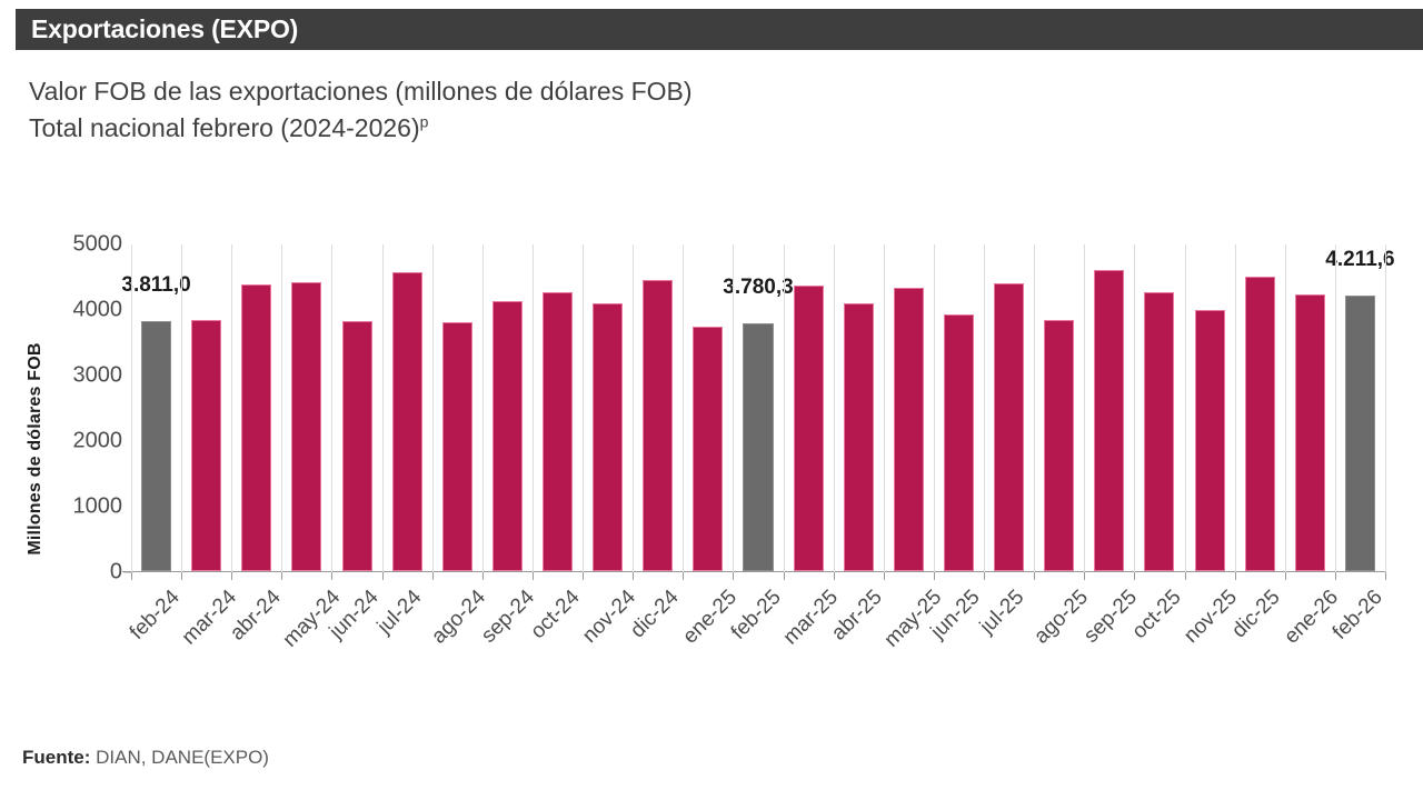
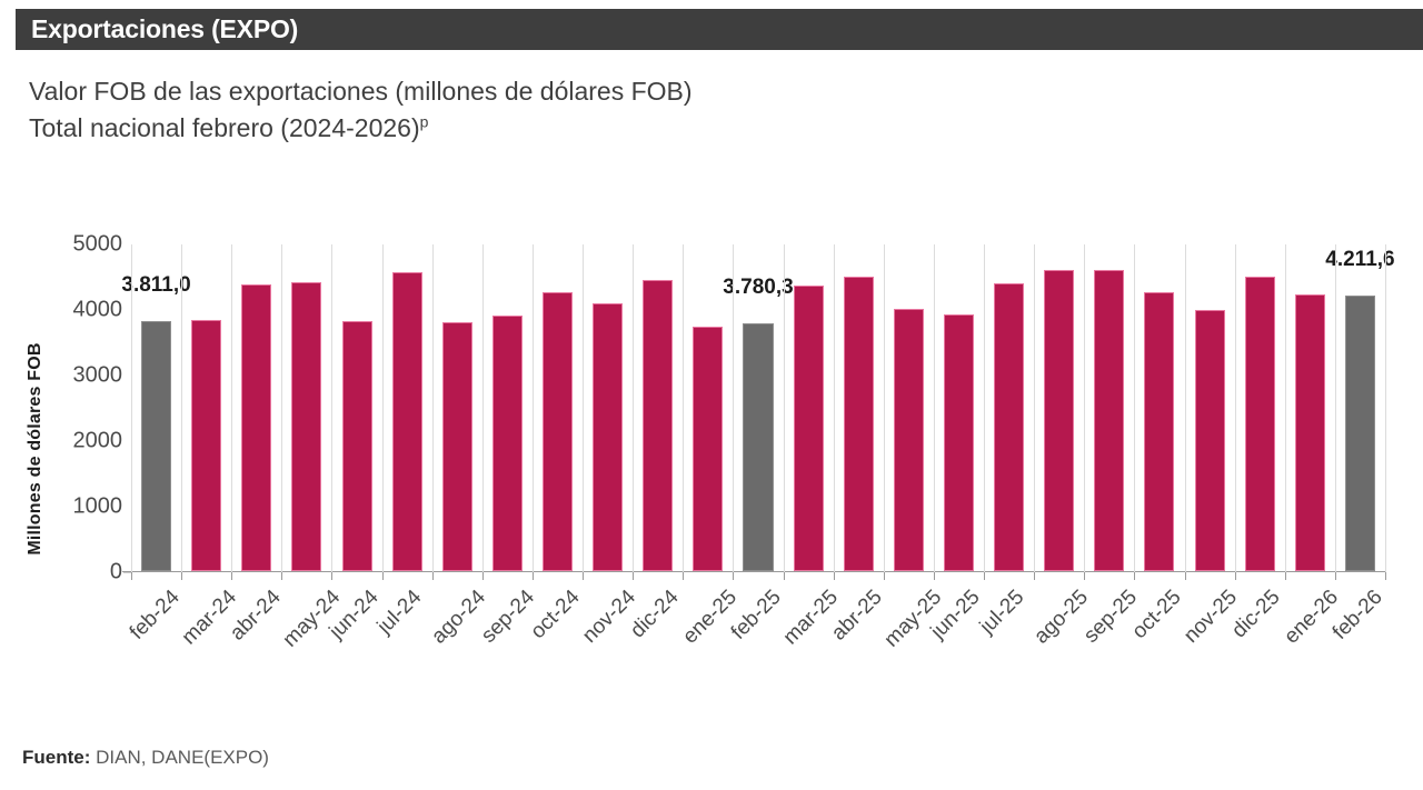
sep-24: 4100 -> 3900
abr-25: 4100 -> 4500
may-25: 4300 -> 4000
ago-25: 3800 -> 4600
